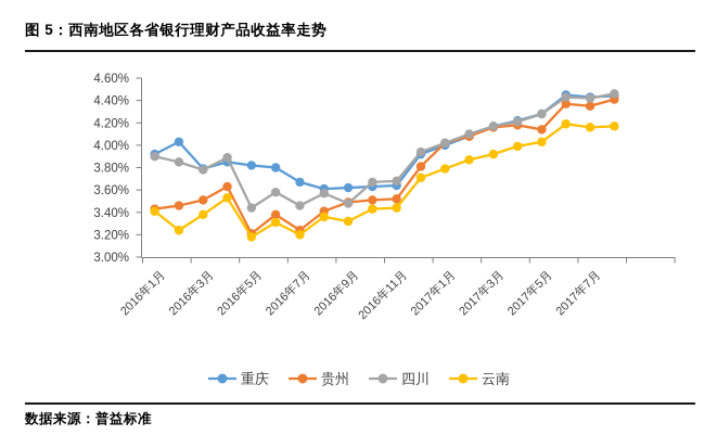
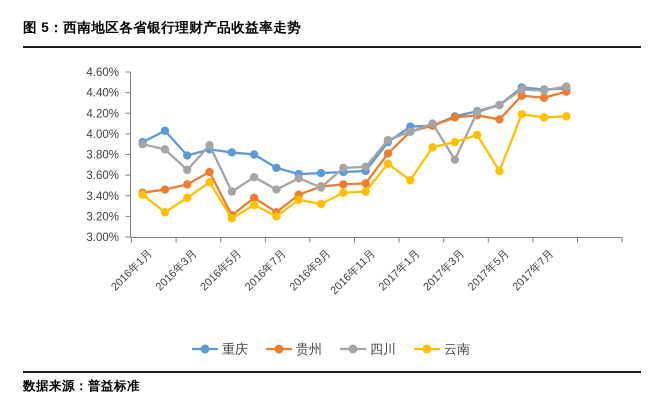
四川/2016年3月: 3.78% -> 3.65%
重庆/2017年1月: 4.00% -> 4.07%
云南/2017年1月: 3.79% -> 3.55%
四川/2017年3月: 4.17% -> 3.75%
云南/2017年5月: 4.03% -> 3.64%
